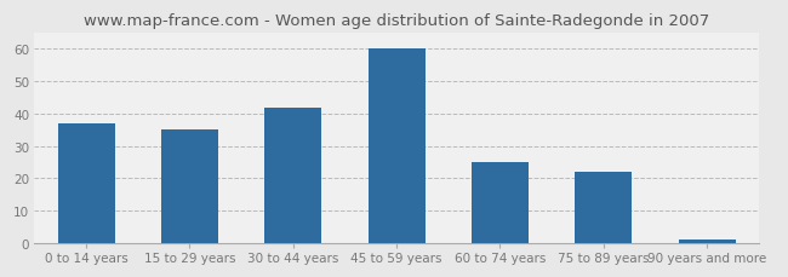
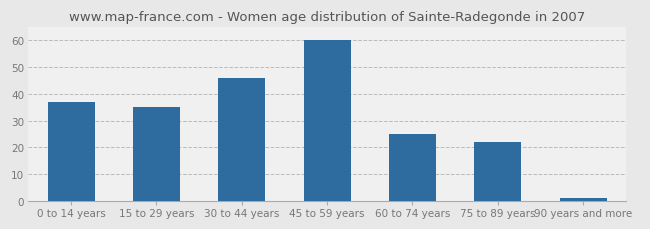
30 to 44 years: 42 -> 46
